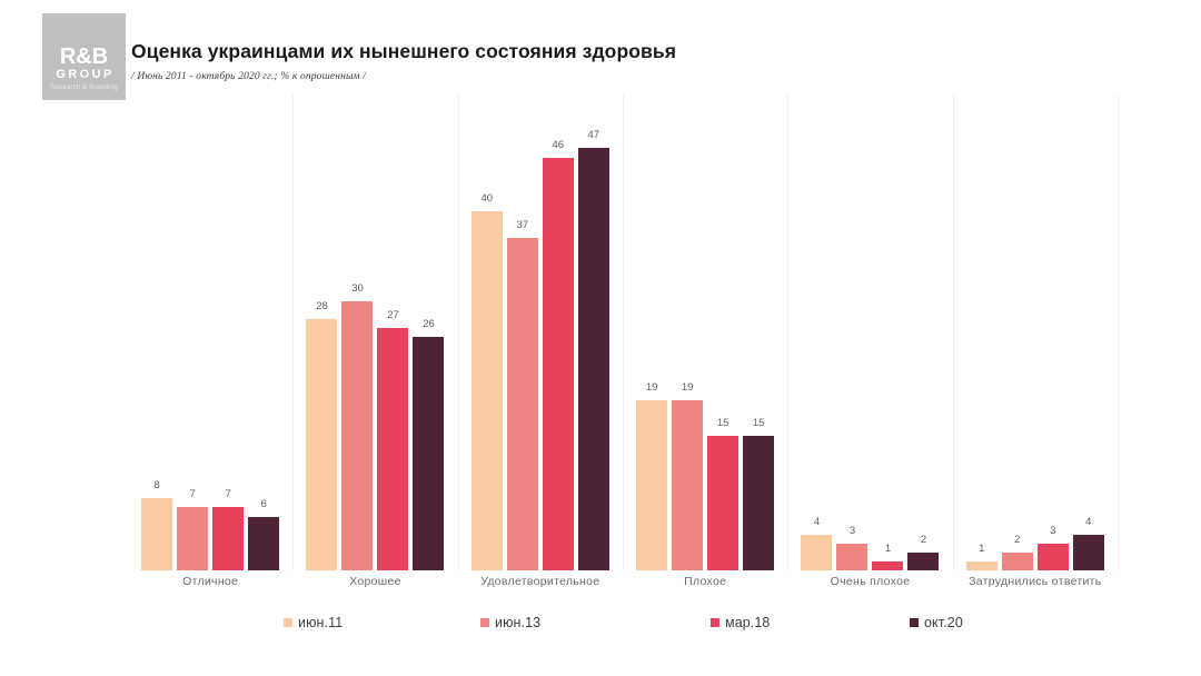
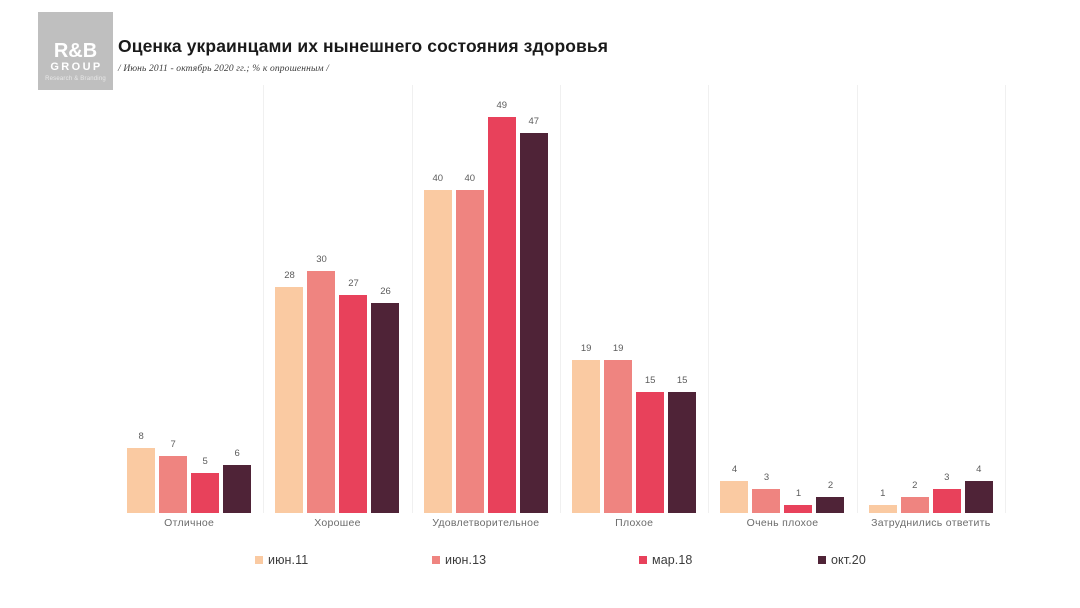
мар.18/Отличное: 7 -> 5
июн.13/Удовлетворительное: 37 -> 40
мар.18/Удовлетворительное: 46 -> 49
